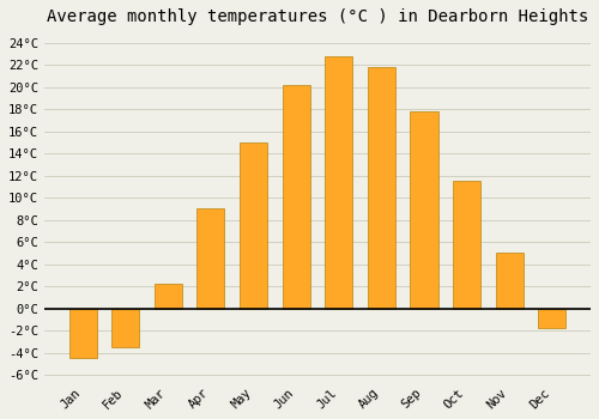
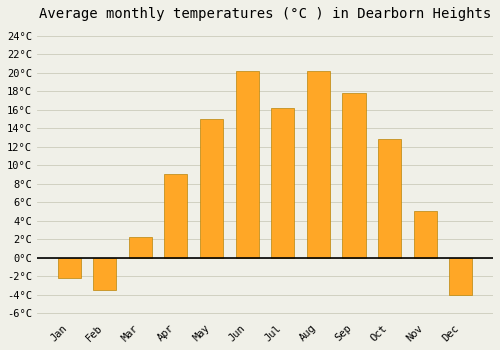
Jan: -4.5°C -> -2.2°C
Jul: 22.8°C -> 16.2°C
Aug: 21.8°C -> 20.2°C
Oct: 11.5°C -> 12.8°C
Dec: -1.8°C -> -4.0°C
